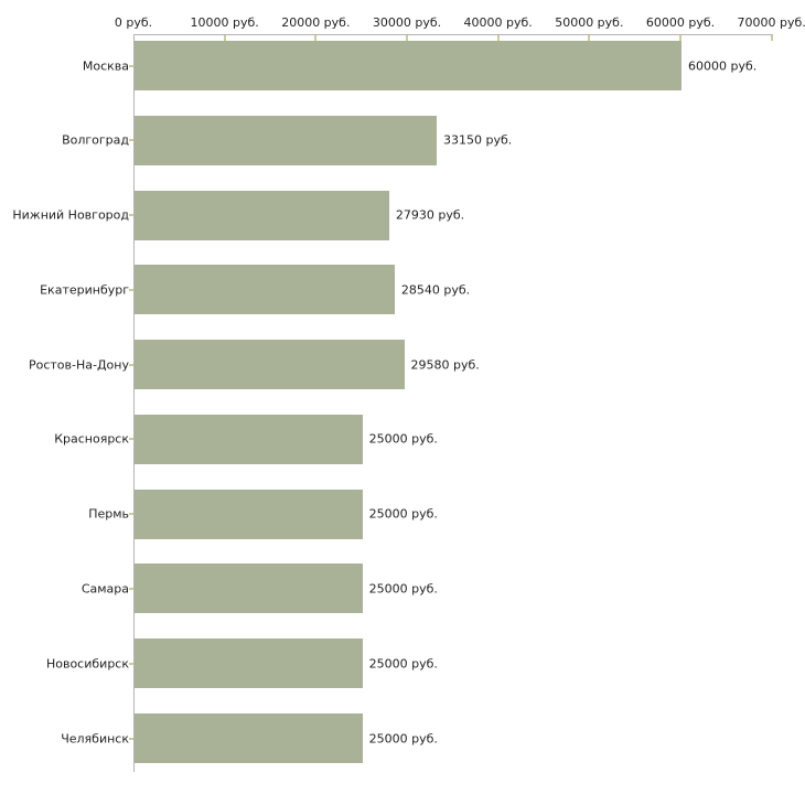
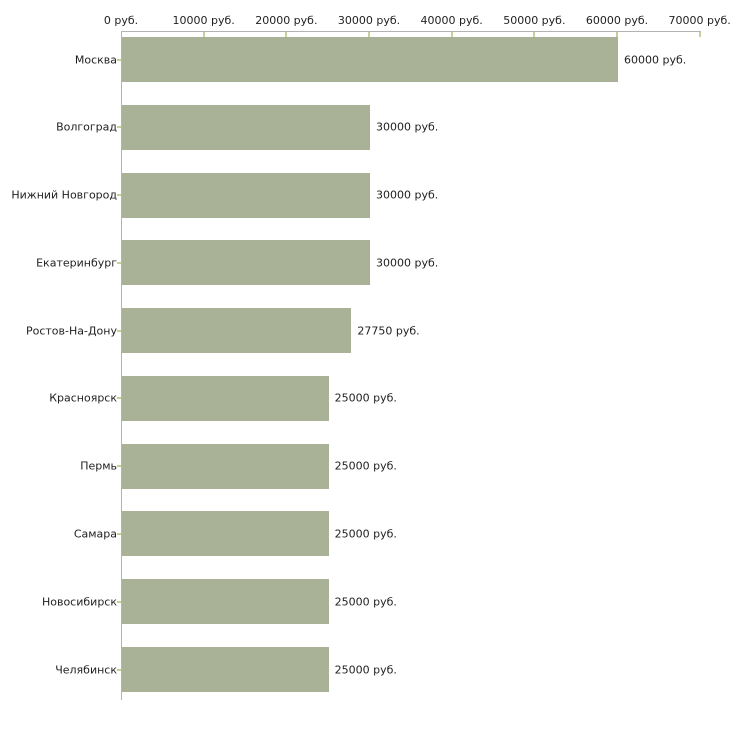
Волгоград: 33150 -> 30000
Нижний Новгород: 27930 -> 30000
Екатеринбург: 28540 -> 30000
Ростов-На-Дону: 29580 -> 27750
